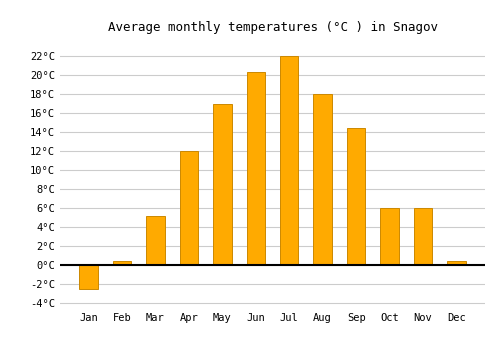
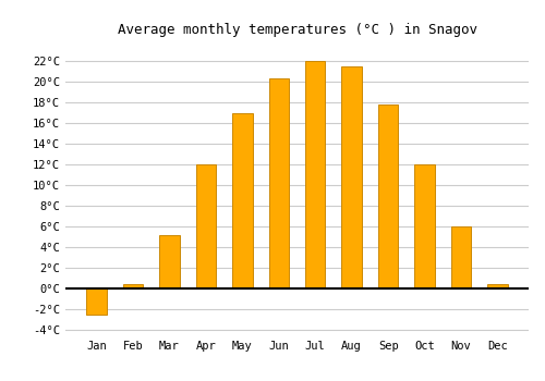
Aug: 18.0°C -> 21.5°C
Sep: 14.4°C -> 17.8°C
Oct: 6.0°C -> 12.0°C
